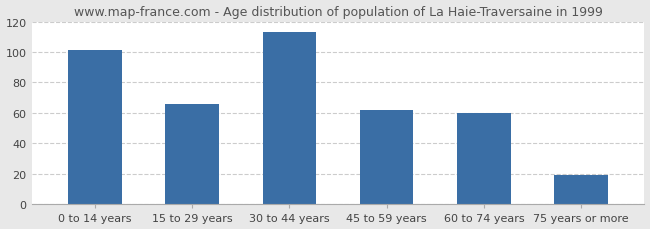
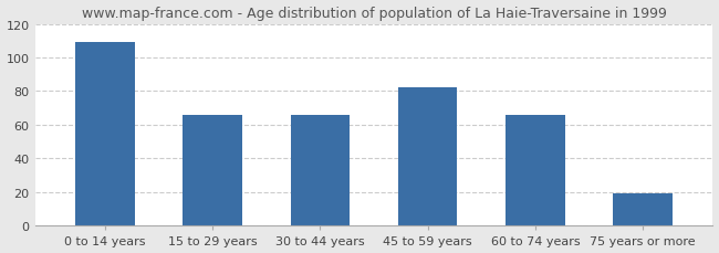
0 to 14 years: 101 -> 109
30 to 44 years: 113 -> 66
45 to 59 years: 62 -> 82
60 to 74 years: 60 -> 66
